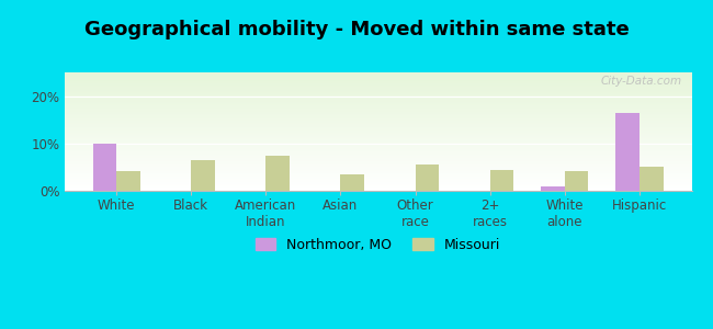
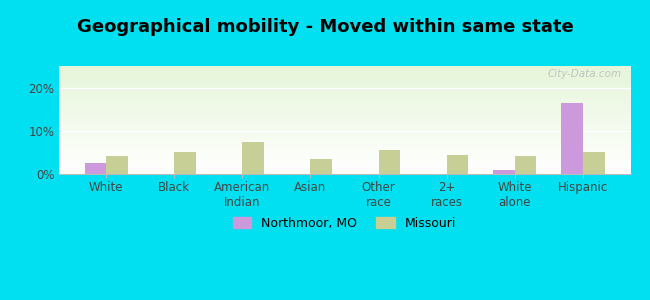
Northmoor, MO/White: 10.0% -> 2.5%
Missouri/Black: 6.5% -> 5.0%
